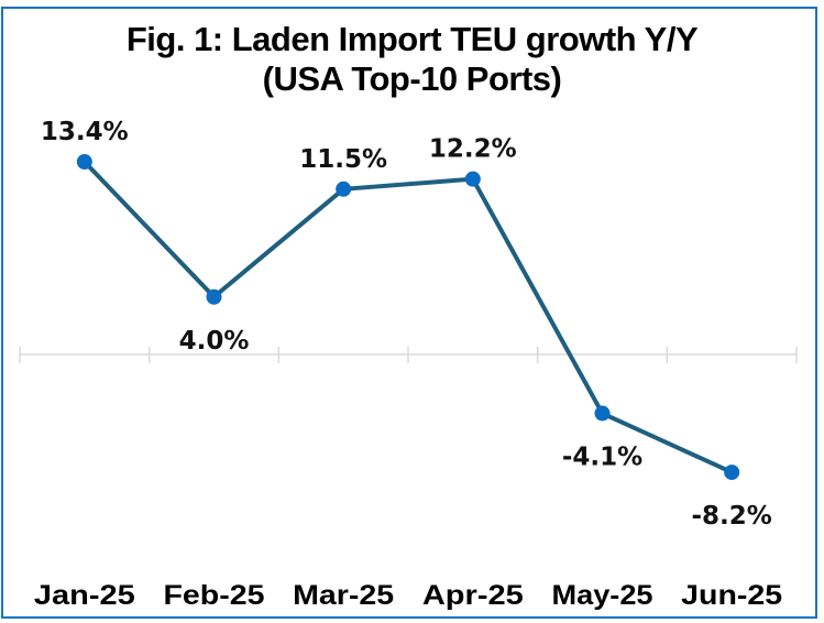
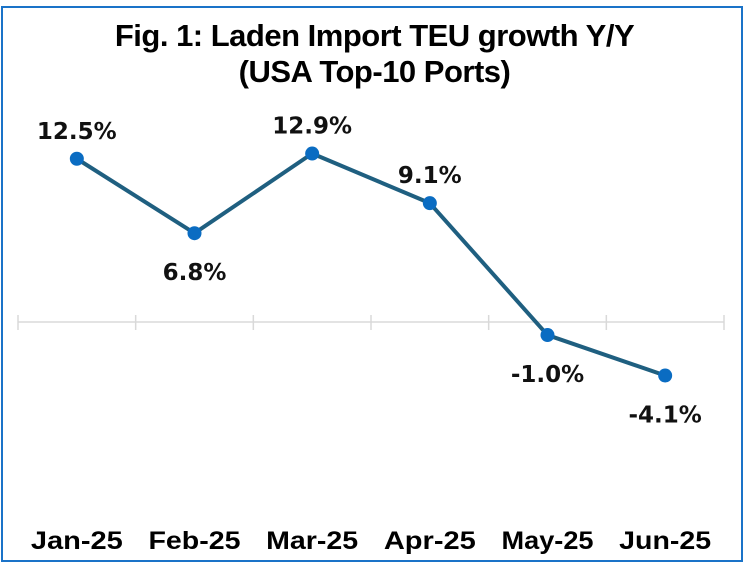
Jan-25: 13.4% -> 12.5%
Feb-25: 4.0% -> 6.8%
Mar-25: 11.5% -> 12.9%
Apr-25: 12.2% -> 9.1%
May-25: -4.1% -> -1.0%
Jun-25: -8.2% -> -4.1%
